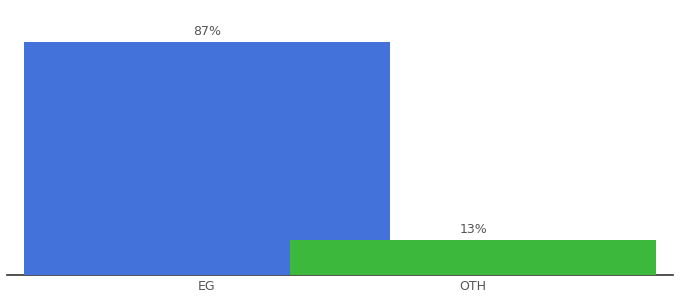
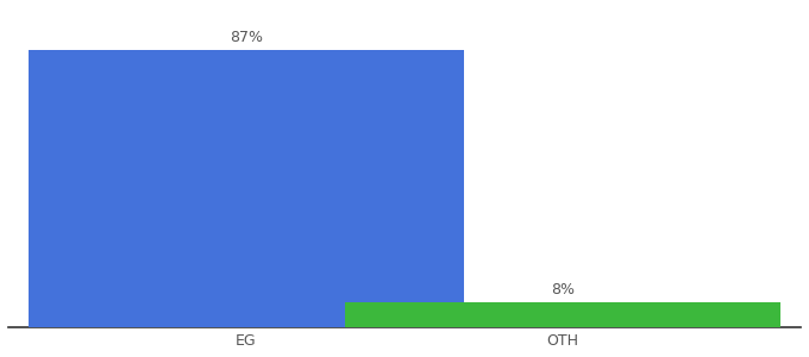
OTH: 13% -> 8%
